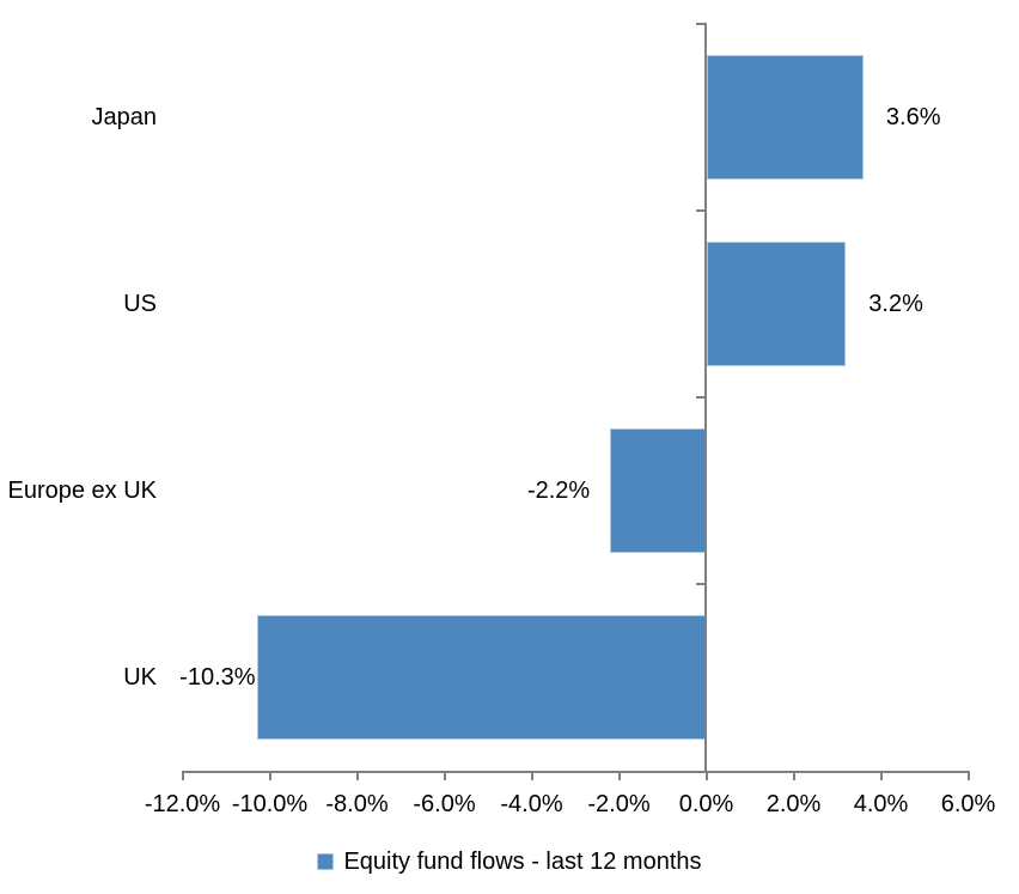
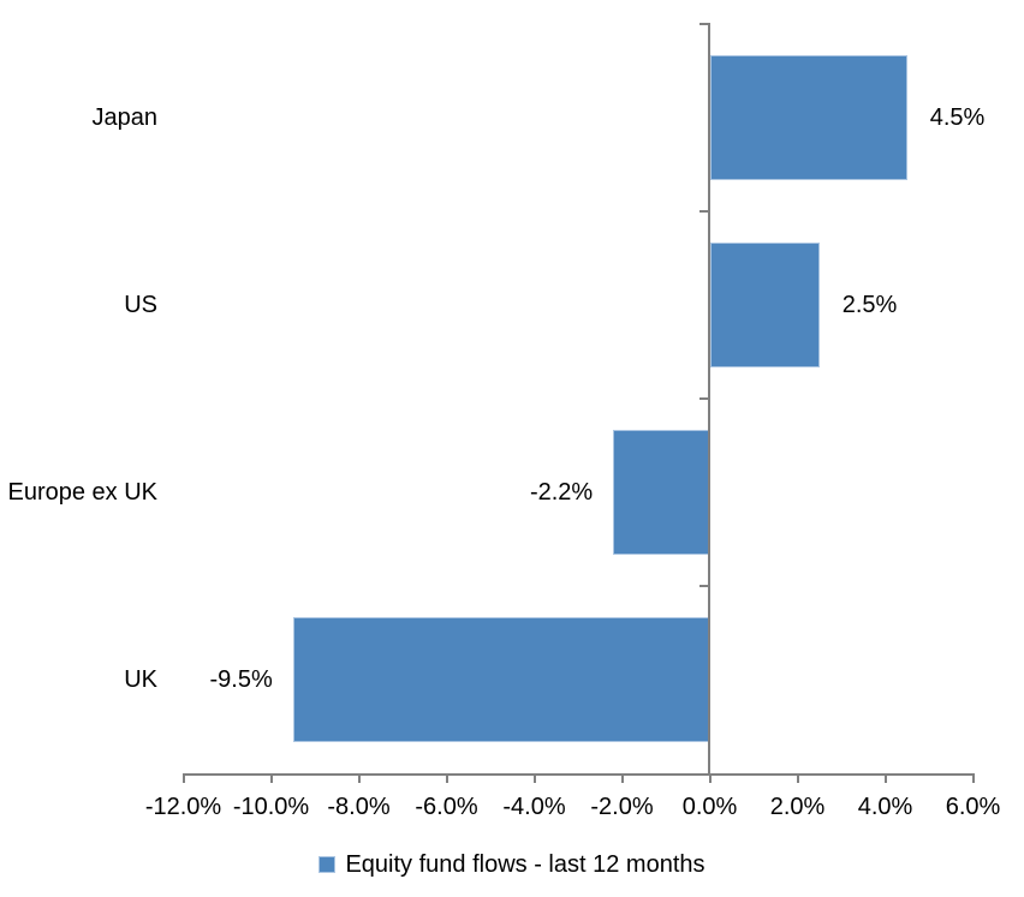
Japan: 3.6% -> 4.5%
US: 3.2% -> 2.5%
UK: -10.3% -> -9.5%
